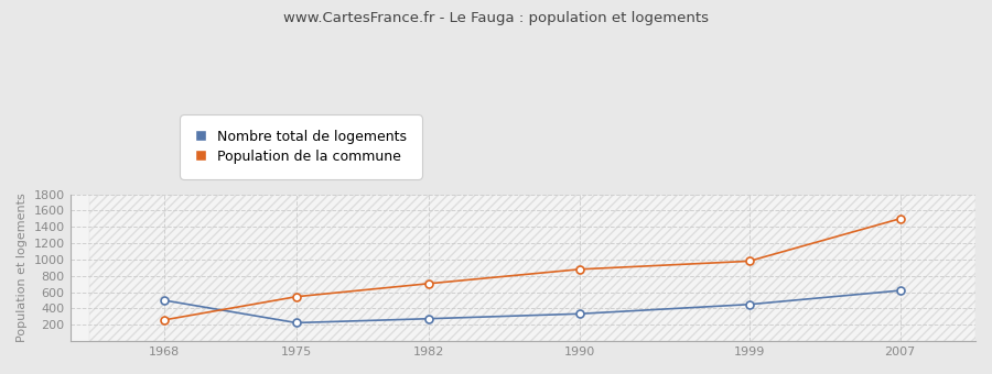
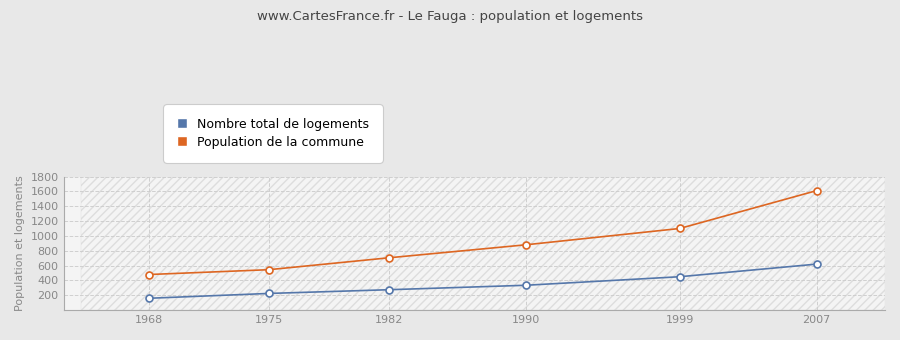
Nombre total de logements/1968: 500 -> 160
Population de la commune/1968: 260 -> 480
Population de la commune/1999: 980 -> 1100
Population de la commune/2007: 1500 -> 1610
